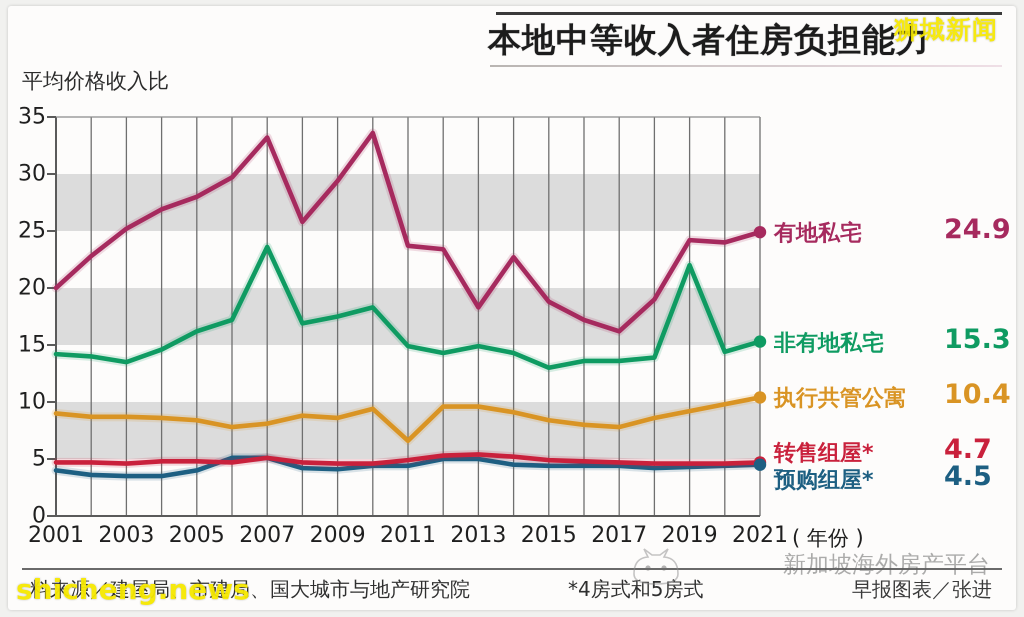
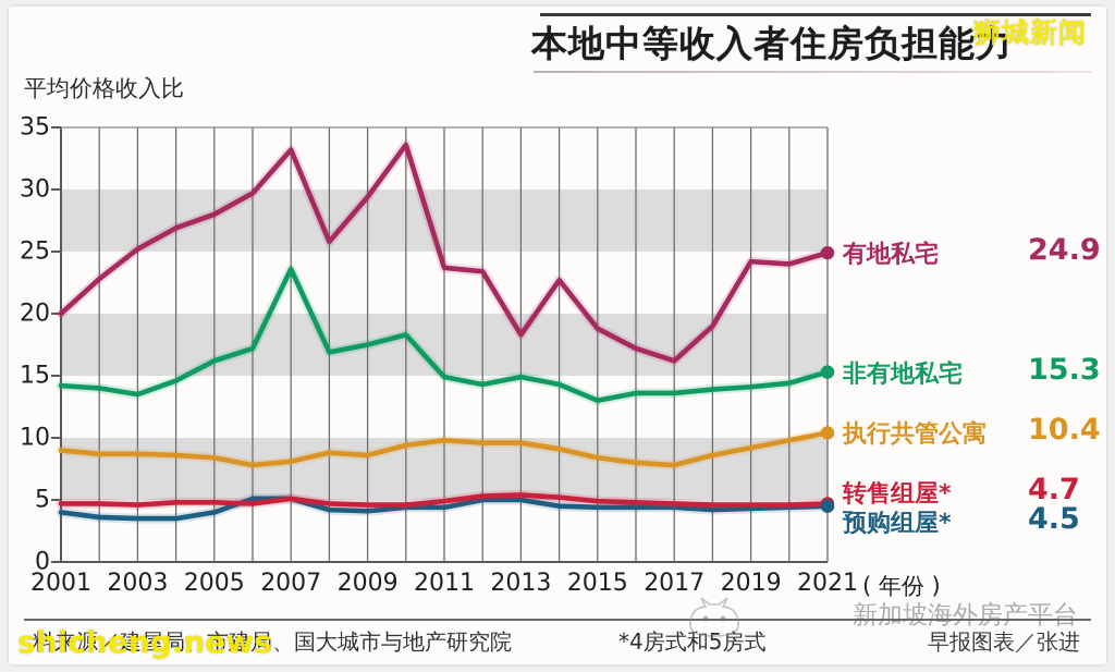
执行共管公寓/2011: 6.6 -> 9.8
非有地私宅/2019: 22.0 -> 14.1
